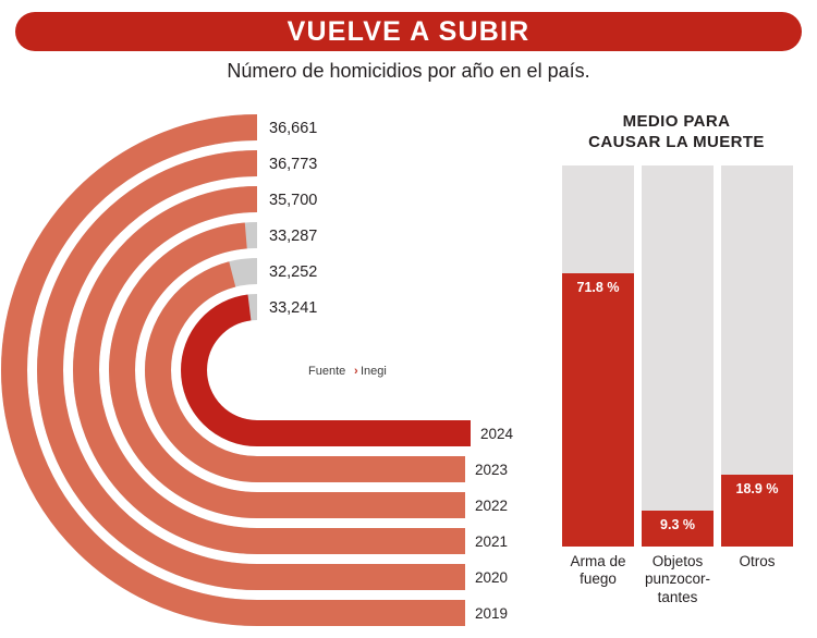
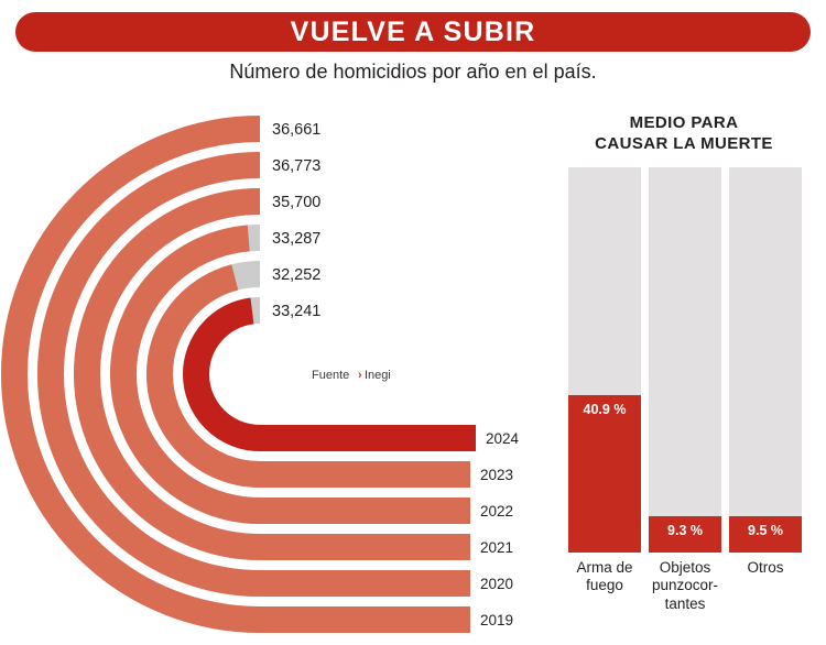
MEDIO PARA CAUSAR LA MUERTE/Arma de fuego: 71.8 -> 40.9
MEDIO PARA CAUSAR LA MUERTE/Otros: 18.9 -> 9.5
